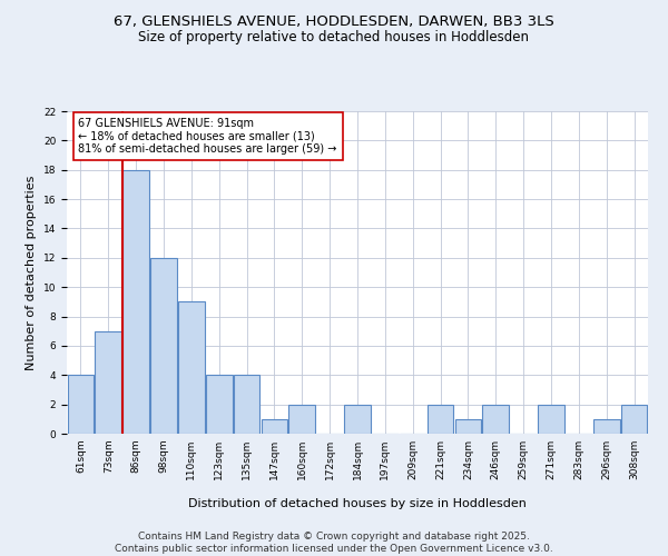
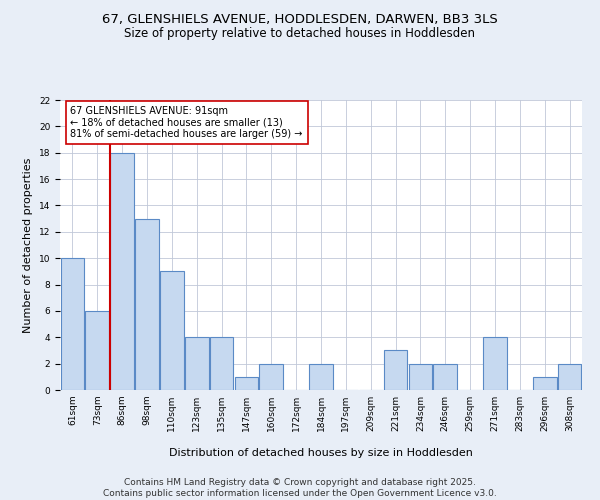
61sqm: 4 -> 10
73sqm: 7 -> 6
98sqm: 12 -> 13
221sqm: 2 -> 3
234sqm: 1 -> 2
271sqm: 2 -> 4
